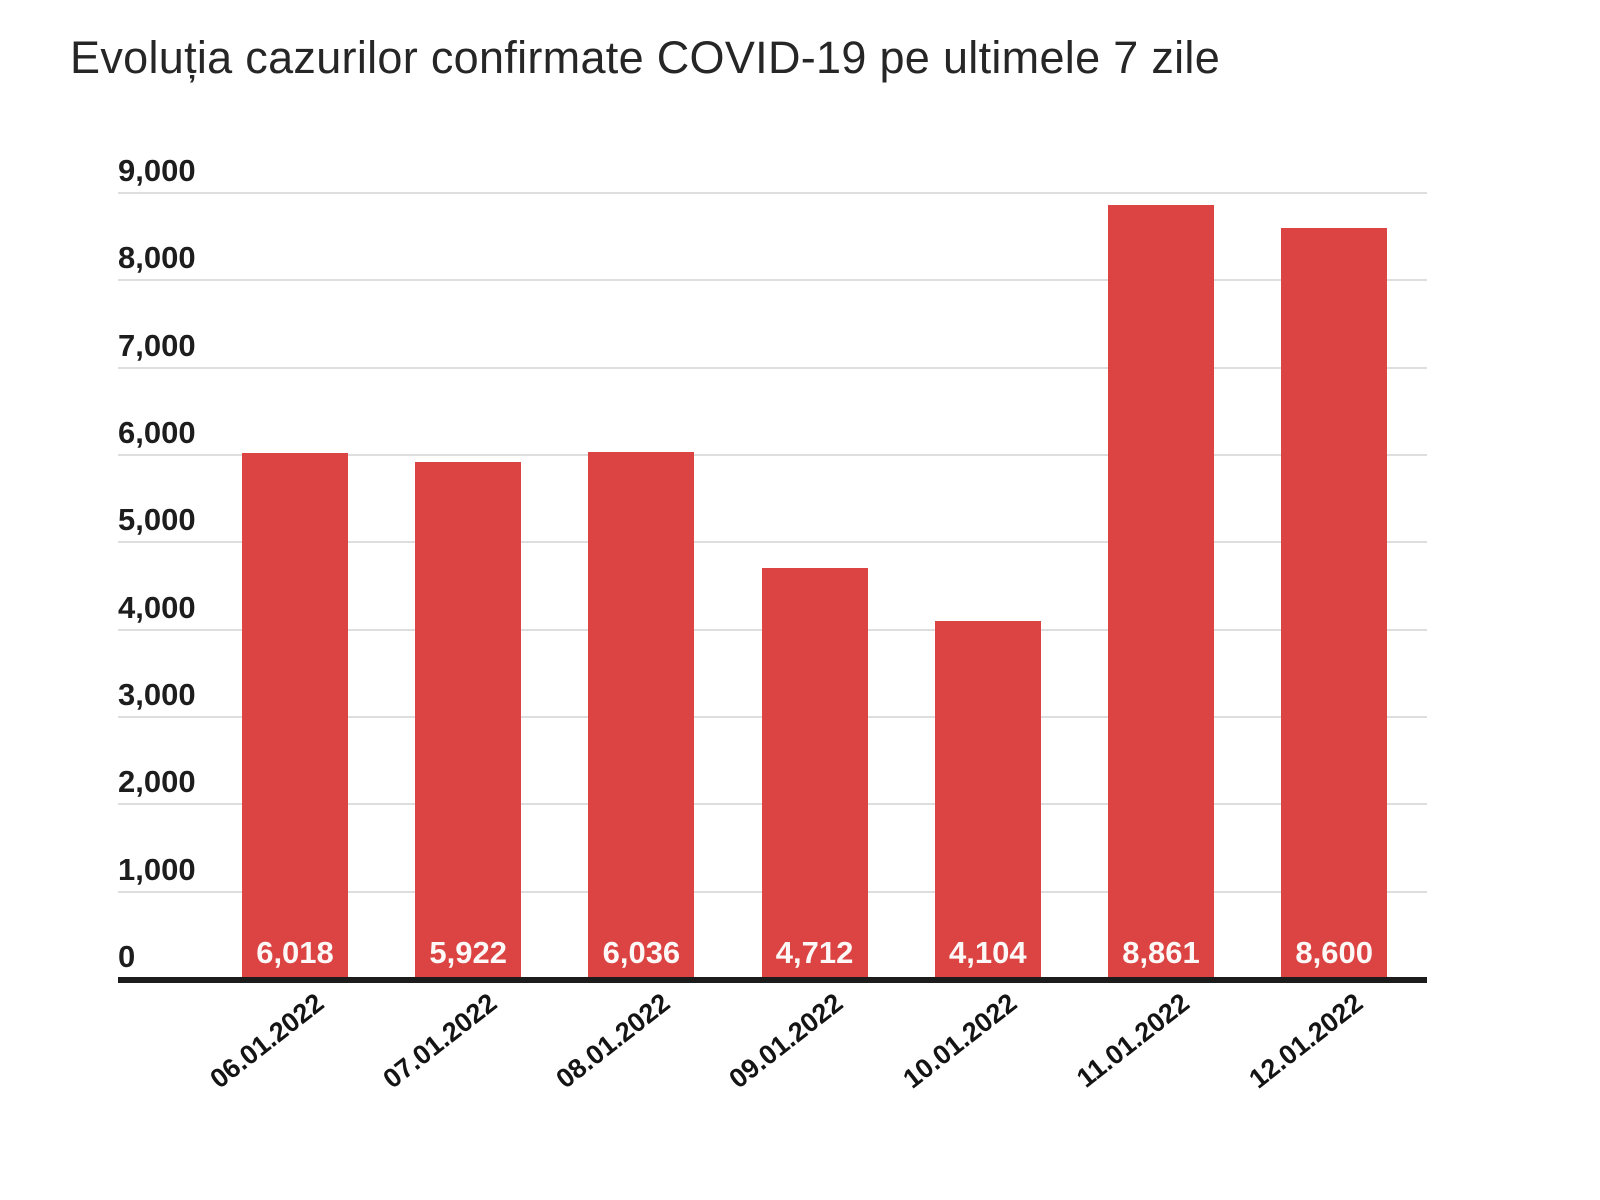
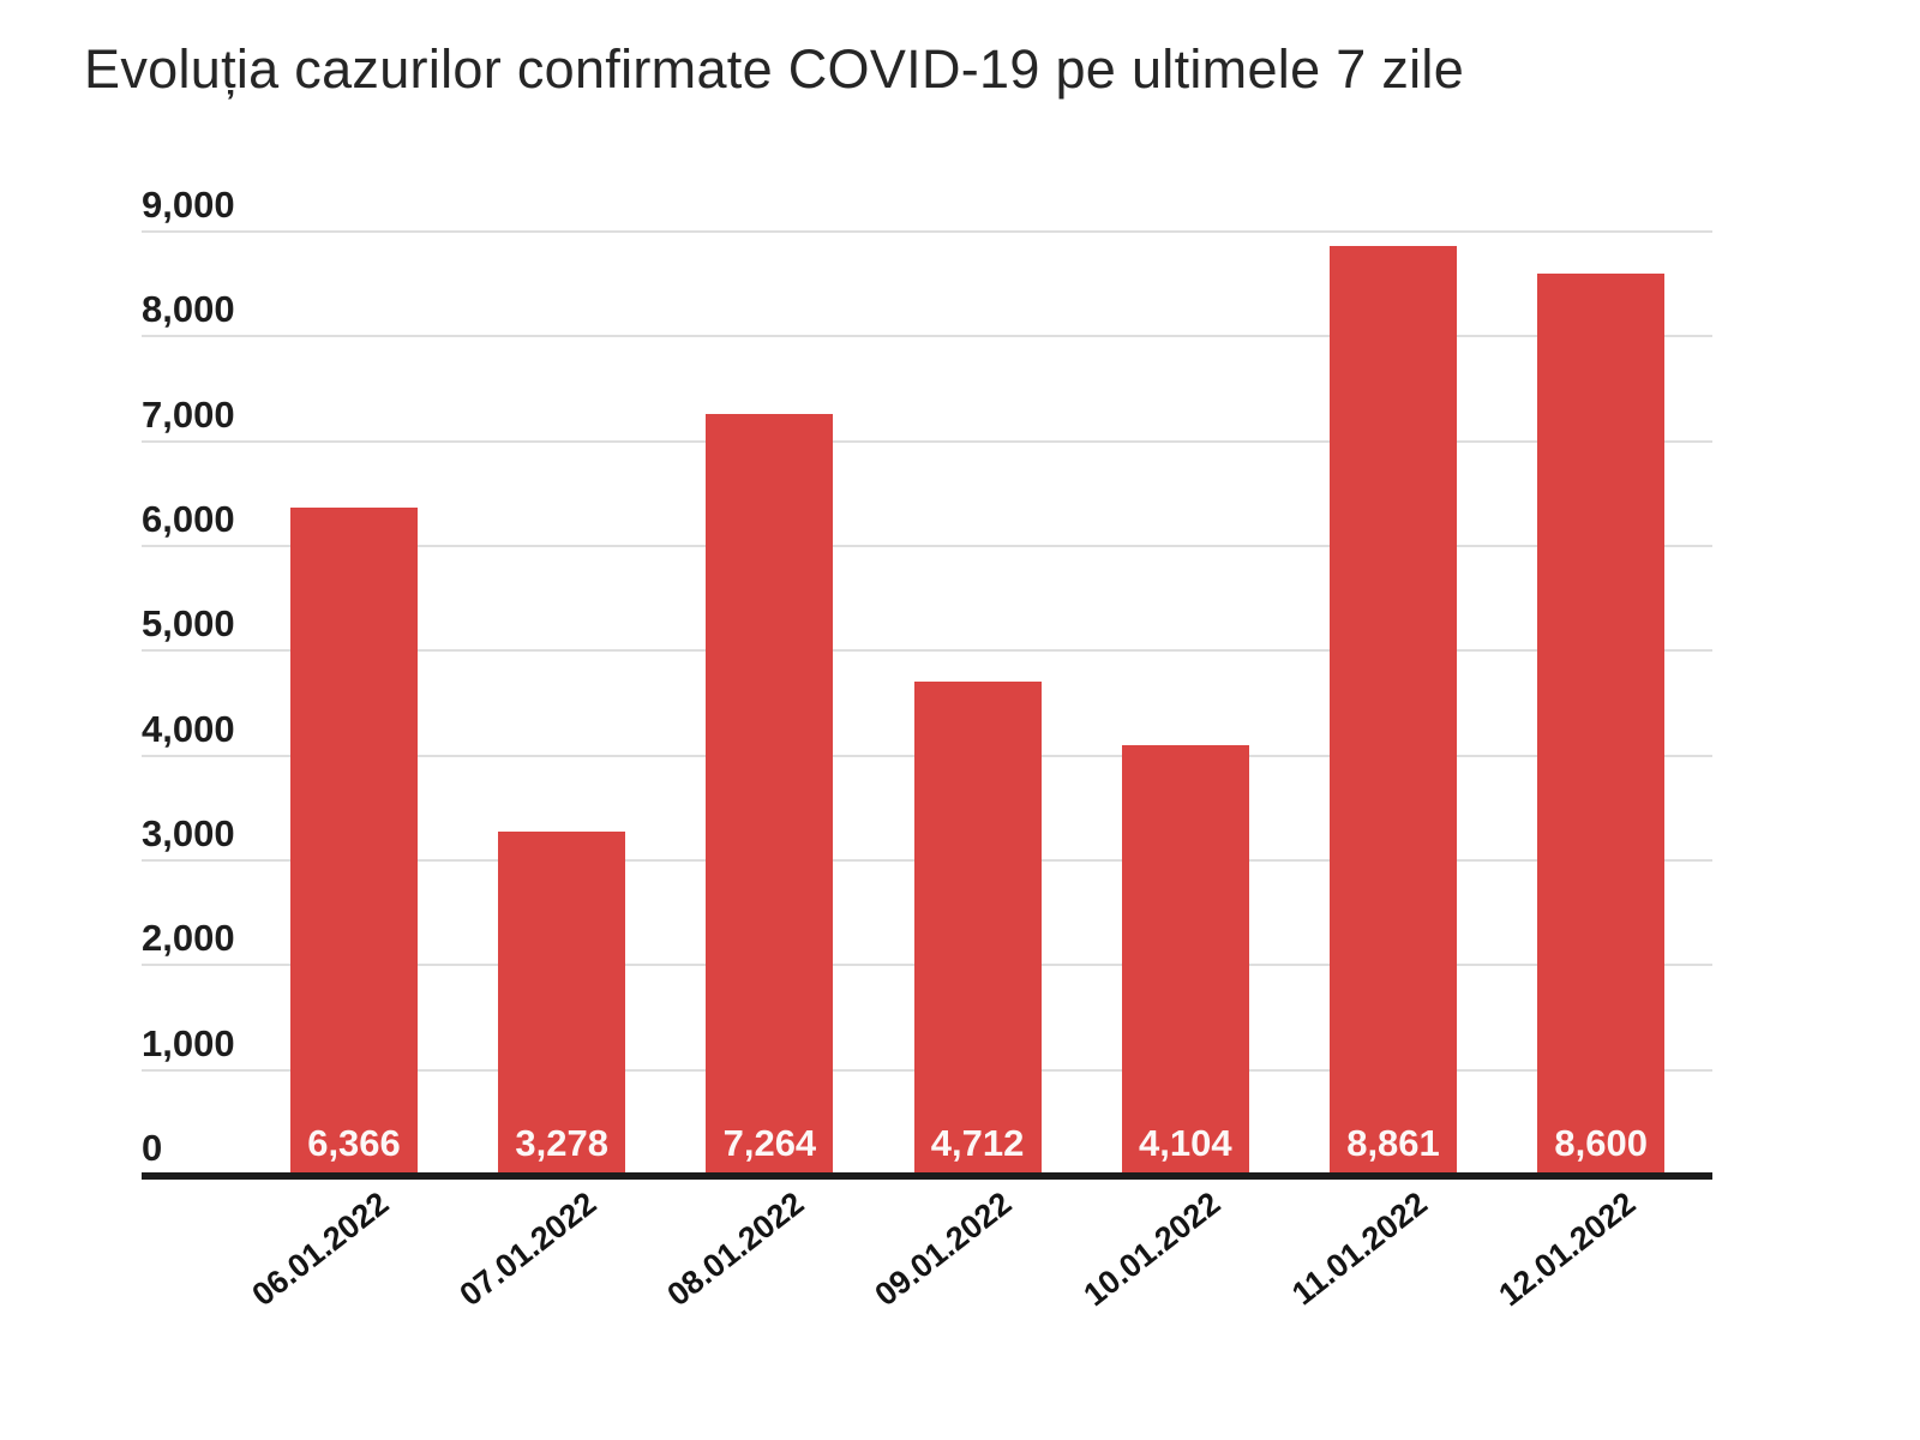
06.01.2022: 6,018 -> 6,366
07.01.2022: 5,922 -> 3,278
08.01.2022: 6,036 -> 7,264
